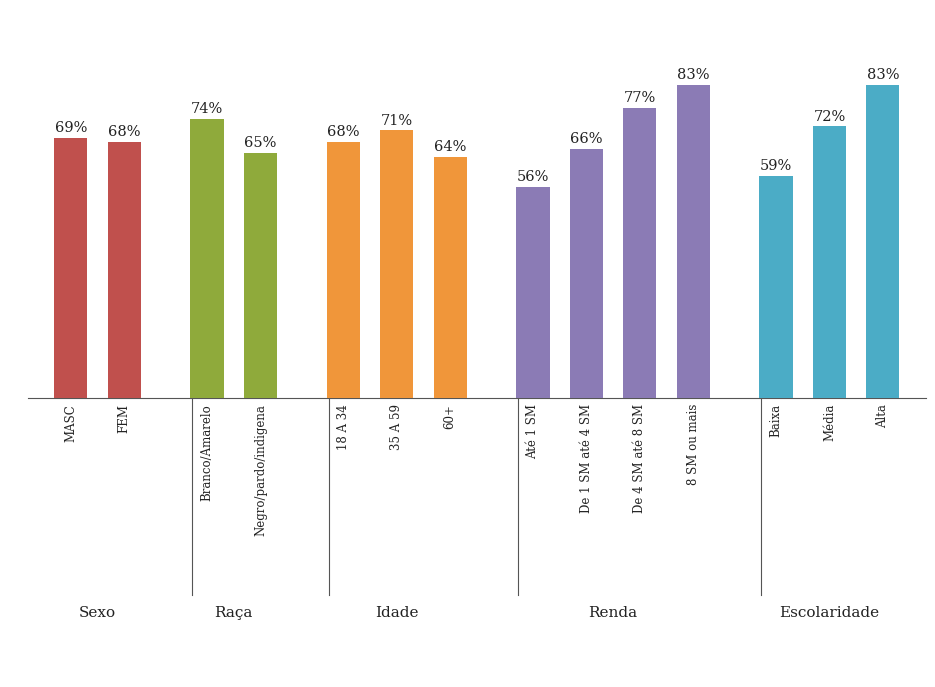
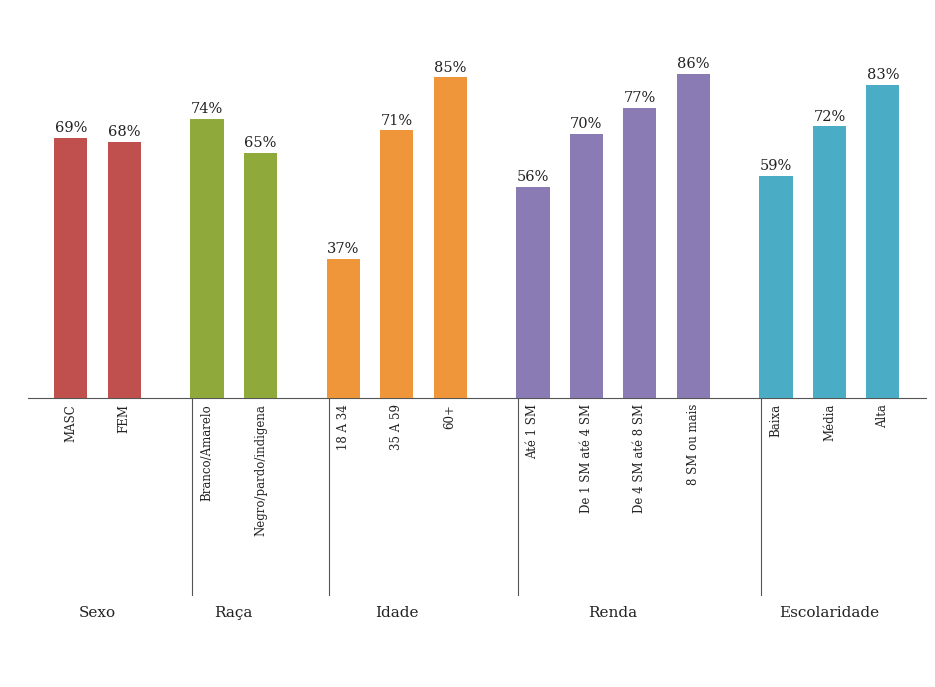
18 A 34: 68% -> 37%
60+: 64% -> 85%
De 1 SM até 4 SM: 66% -> 70%
8 SM ou mais: 83% -> 86%
